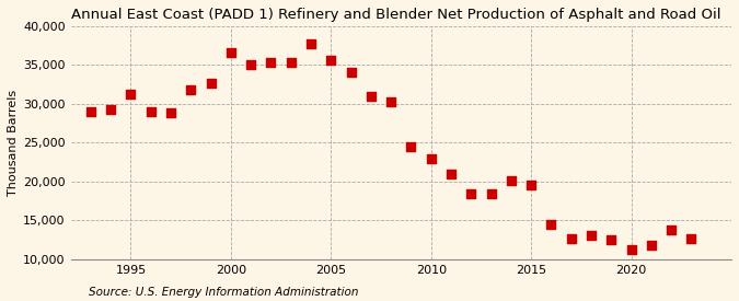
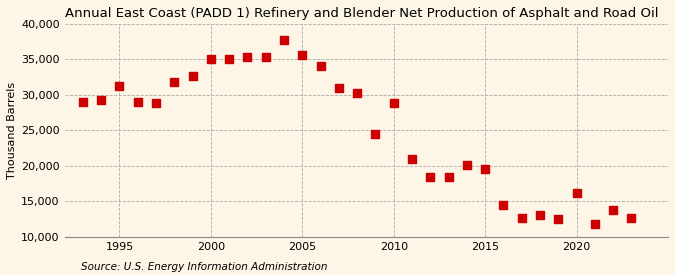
2000: 36,600 -> 35,000
2010: 22,900 -> 28,800
2020: 11,200 -> 16,200
